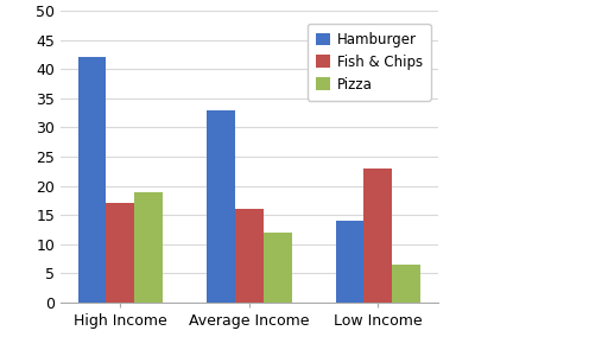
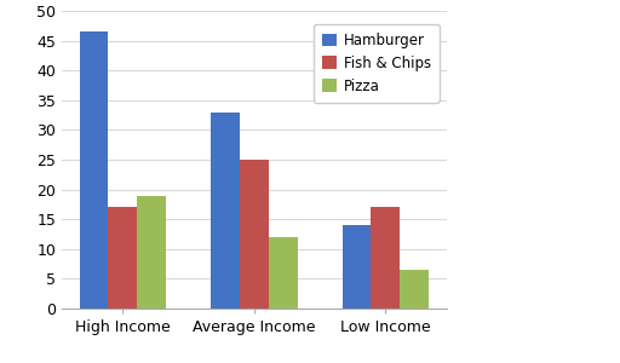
Hamburger/High Income: 42.0 -> 46.5
Fish & Chips/Average Income: 16 -> 25
Fish & Chips/Low Income: 23 -> 17
